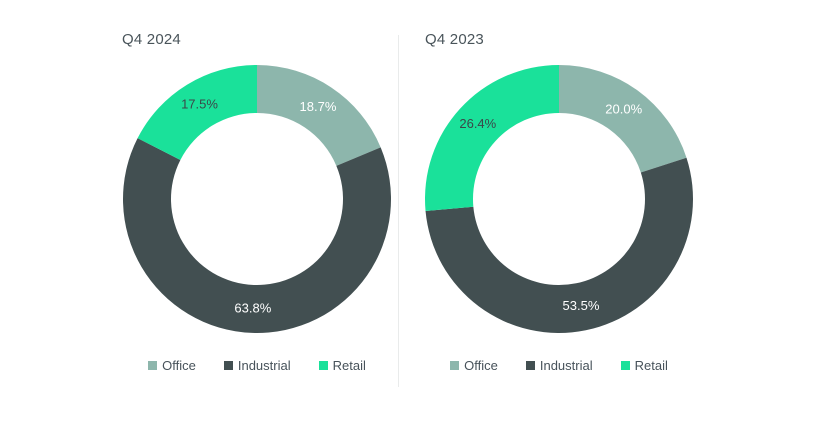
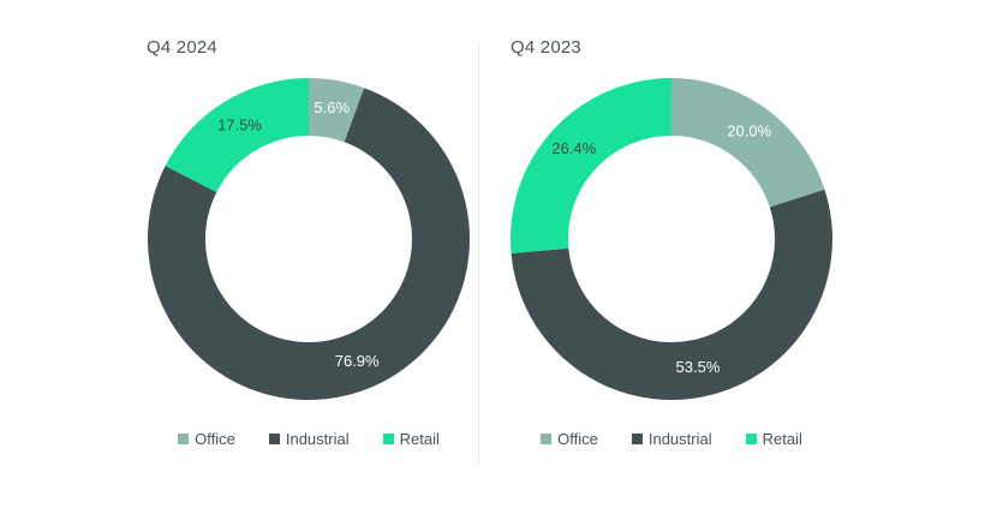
Q4 2024/Office: 18.7% -> 5.6%
Q4 2024/Industrial: 63.8% -> 76.9%
